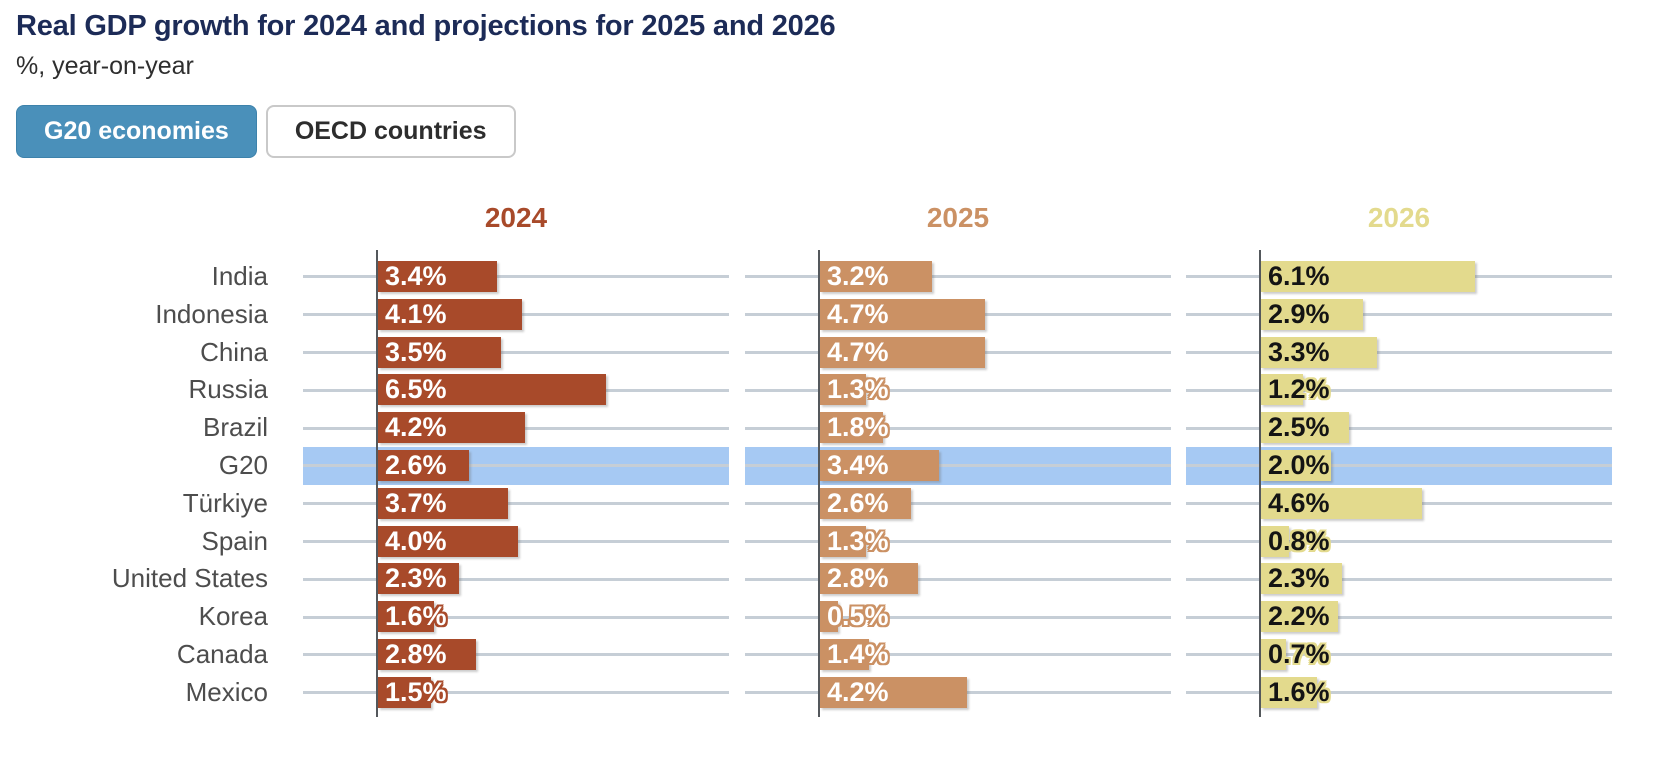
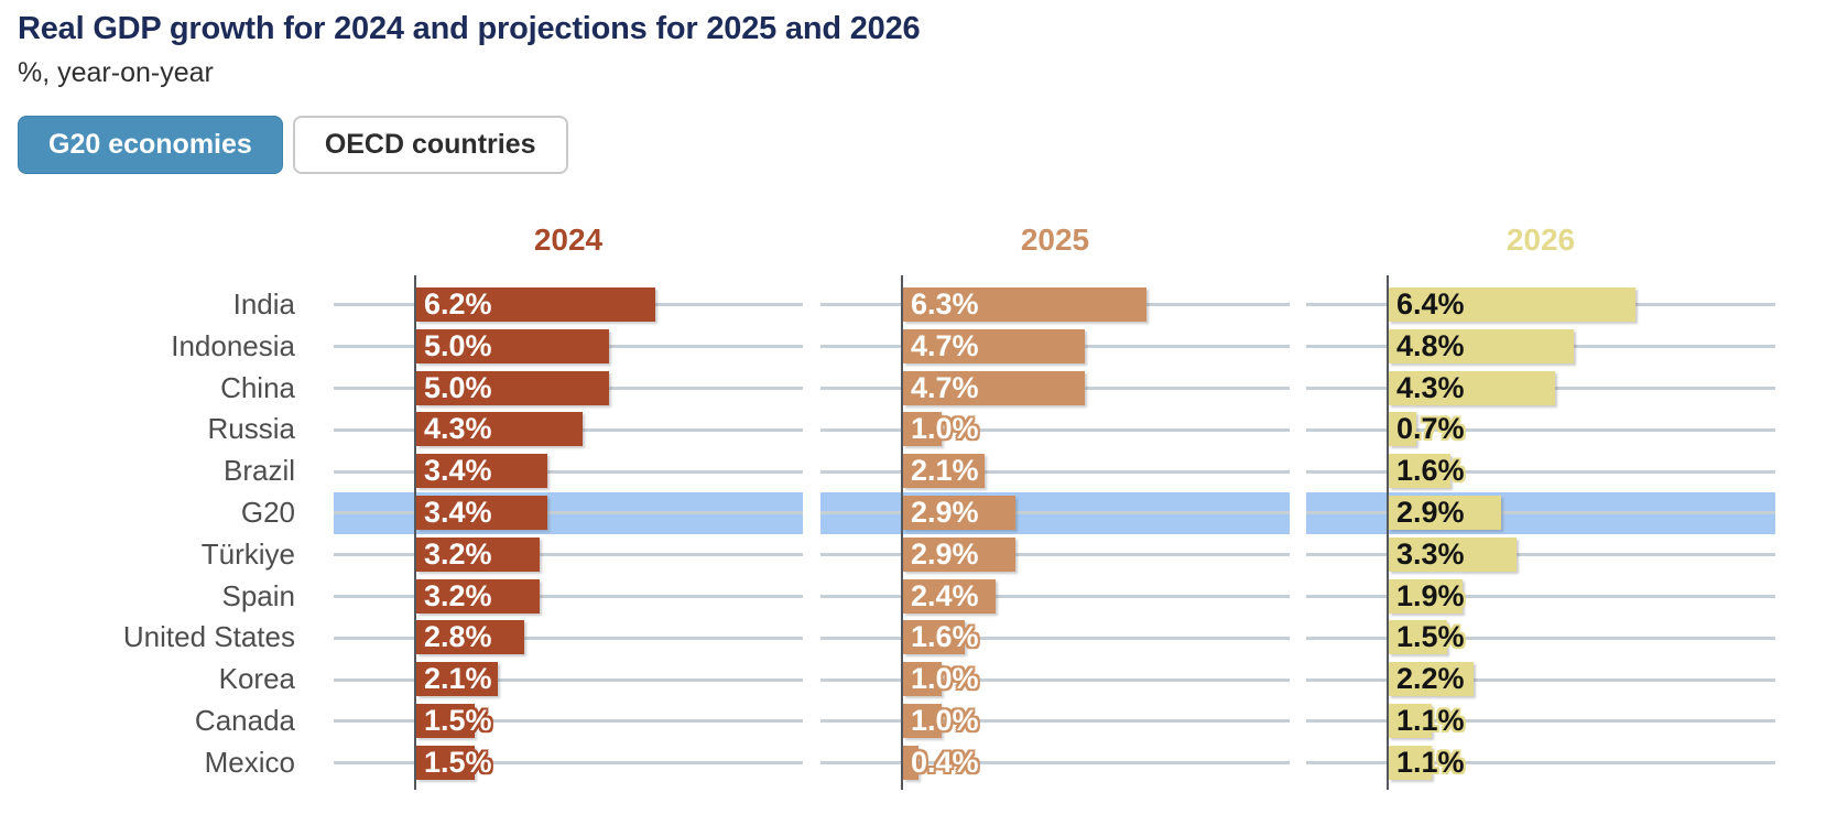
2024/India: 3.4% -> 6.2%
2025/India: 3.2% -> 6.3%
2026/India: 6.1% -> 6.4%
2024/Indonesia: 4.1% -> 5.0%
2026/Indonesia: 2.9% -> 4.8%
2024/China: 3.5% -> 5.0%
2026/China: 3.3% -> 4.3%
2024/Russia: 6.5% -> 4.3%
2025/Russia: 1.3% -> 1.0%
2026/Russia: 1.2% -> 0.7%
2024/Brazil: 4.2% -> 3.4%
2025/Brazil: 1.8% -> 2.1%
2026/Brazil: 2.5% -> 1.6%
2024/G20: 2.6% -> 3.4%
2025/G20: 3.4% -> 2.9%
2026/G20: 2.0% -> 2.9%
2024/Türkiye: 3.7% -> 3.2%
2025/Türkiye: 2.6% -> 2.9%
2026/Türkiye: 4.6% -> 3.3%
2024/Spain: 4.0% -> 3.2%
2025/Spain: 1.3% -> 2.4%
2026/Spain: 0.8% -> 1.9%
2024/United States: 2.3% -> 2.8%
2025/United States: 2.8% -> 1.6%
2026/United States: 2.3% -> 1.5%
2024/Korea: 1.6% -> 2.1%
2025/Korea: 0.5% -> 1.0%
2024/Canada: 2.8% -> 1.5%
2025/Canada: 1.4% -> 1.0%
2026/Canada: 0.7% -> 1.1%
2025/Mexico: 4.2% -> 0.4%
2026/Mexico: 1.6% -> 1.1%
